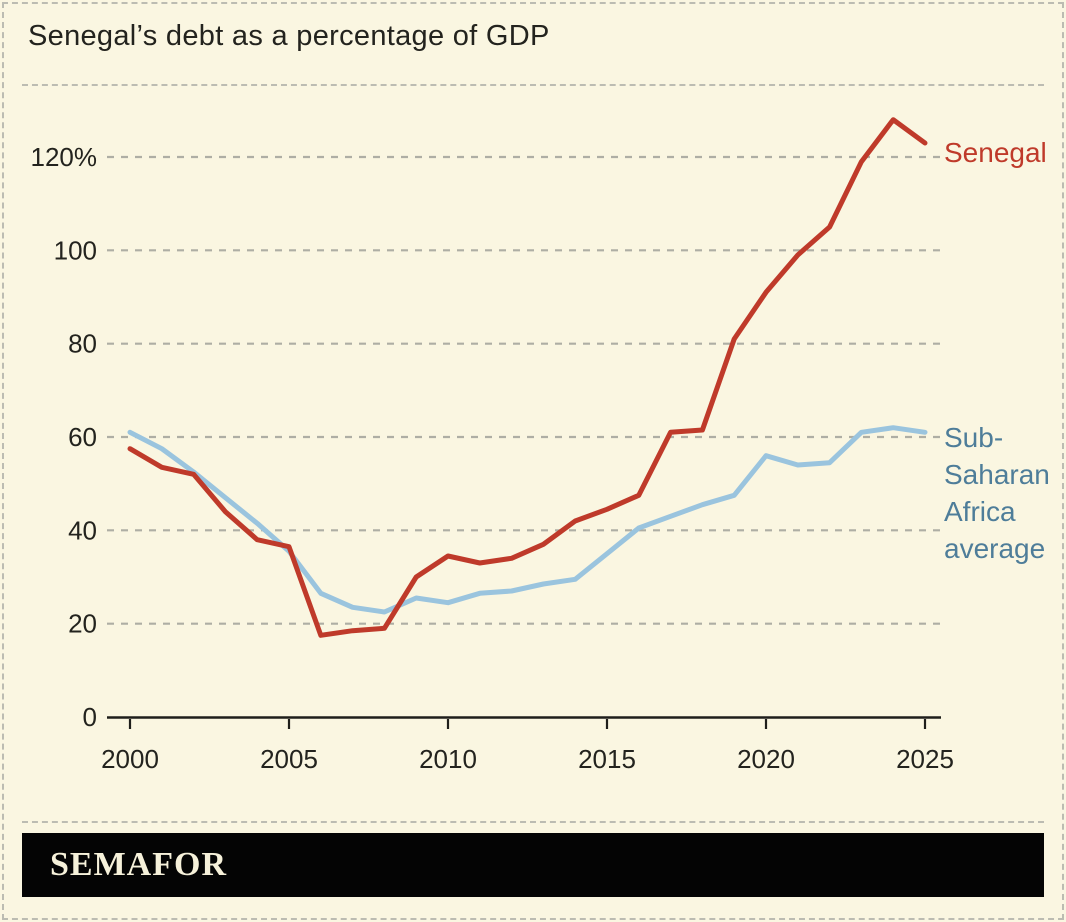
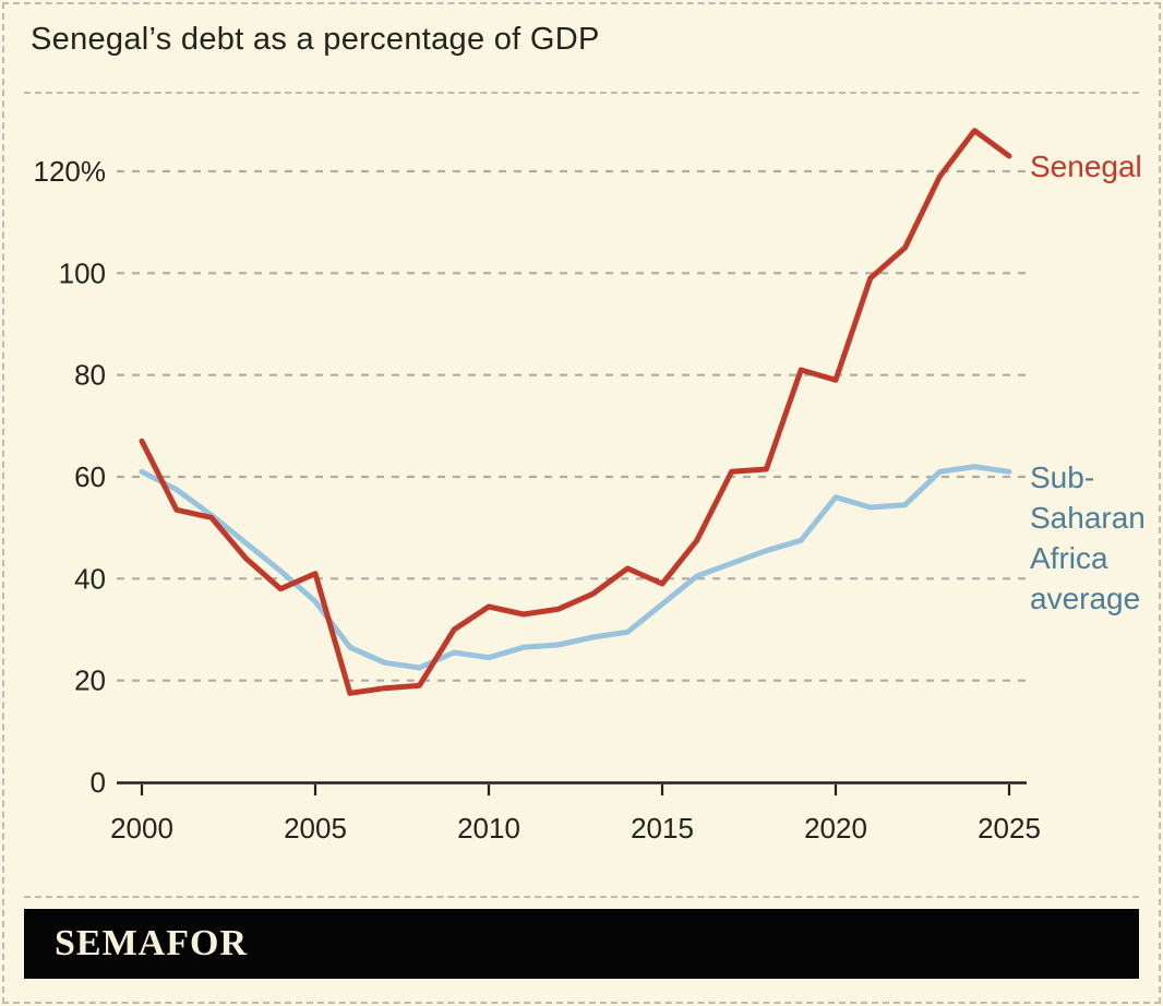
Senegal/2000: 58% -> 67%
Senegal/2005: 36% -> 41%
Senegal/2015: 44% -> 39%
Senegal/2020: 91% -> 79%
